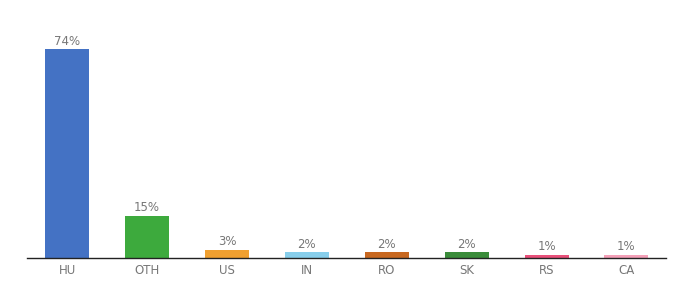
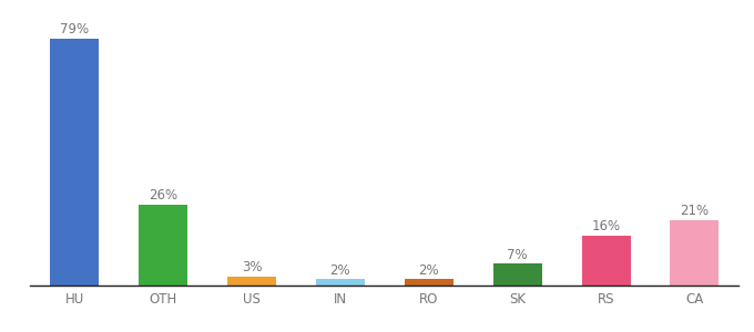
HU: 74% -> 79%
OTH: 15% -> 26%
SK: 2% -> 7%
RS: 1% -> 16%
CA: 1% -> 21%
